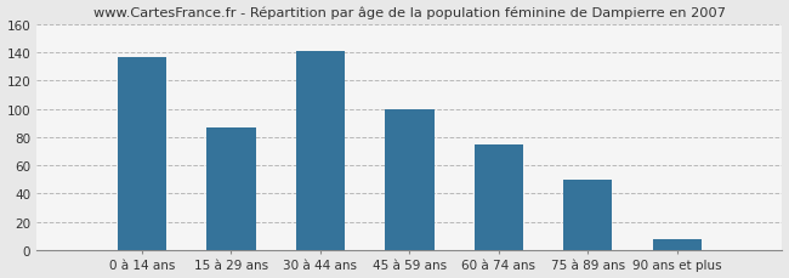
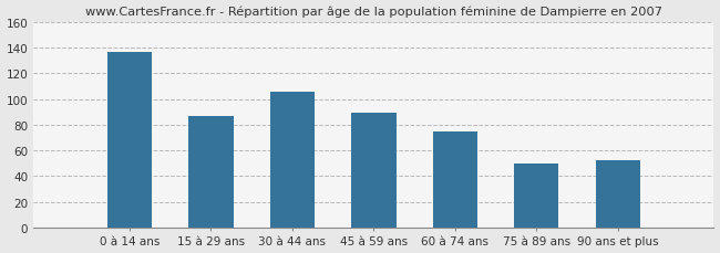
30 à 44 ans: 141 -> 106
45 à 59 ans: 100 -> 89
90 ans et plus: 8 -> 52
